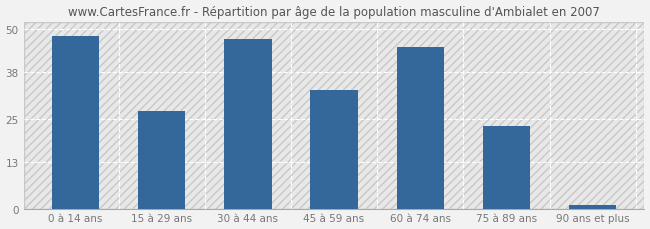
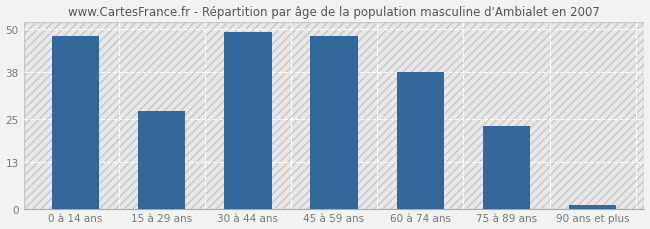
30 à 44 ans: 47 -> 49
45 à 59 ans: 33 -> 48
60 à 74 ans: 45 -> 38
